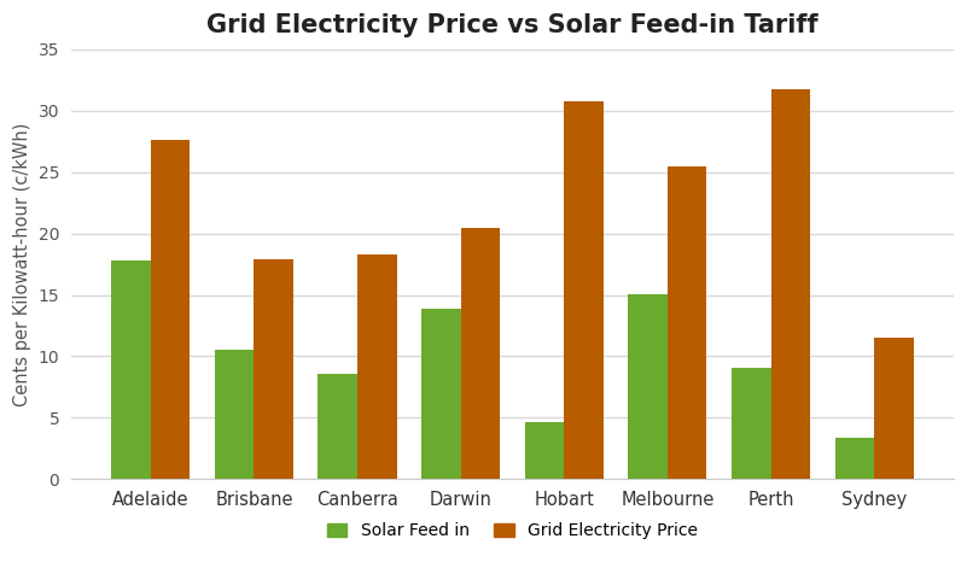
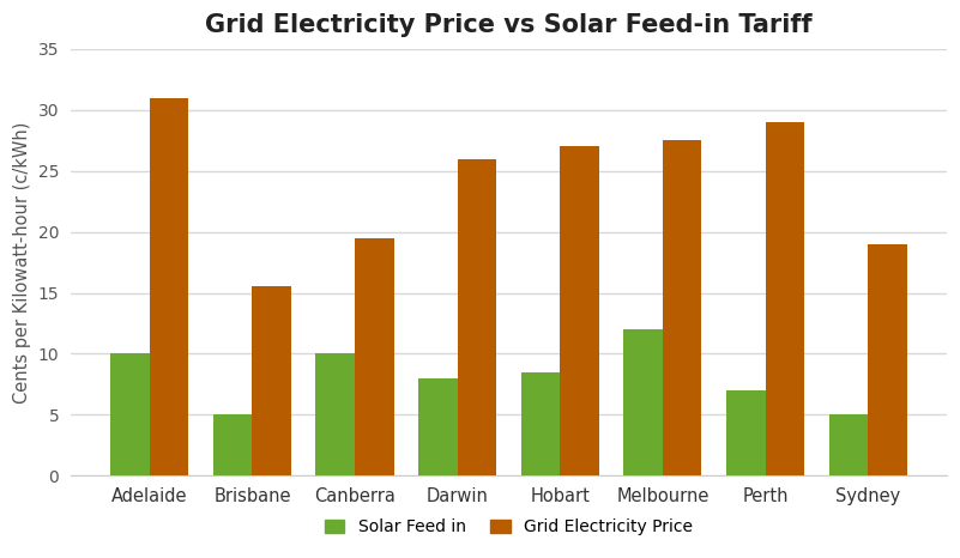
Solar Feed in/Adelaide: 17.8 -> 10.0
Grid Electricity Price/Adelaide: 27.6 -> 31.0
Solar Feed in/Brisbane: 10.5 -> 5.0
Grid Electricity Price/Brisbane: 17.9 -> 15.5
Solar Feed in/Canberra: 8.6 -> 10.0
Grid Electricity Price/Canberra: 18.3 -> 19.5
Solar Feed in/Darwin: 13.9 -> 8.0
Grid Electricity Price/Darwin: 20.5 -> 26.0
Solar Feed in/Hobart: 4.6 -> 8.5
Grid Electricity Price/Hobart: 30.8 -> 27.0
Solar Feed in/Melbourne: 15.1 -> 12.0
Grid Electricity Price/Melbourne: 25.5 -> 27.5
Solar Feed in/Perth: 9.1 -> 7.0
Grid Electricity Price/Perth: 31.8 -> 29.0
Solar Feed in/Sydney: 3.4 -> 5.0
Grid Electricity Price/Sydney: 11.5 -> 19.0
